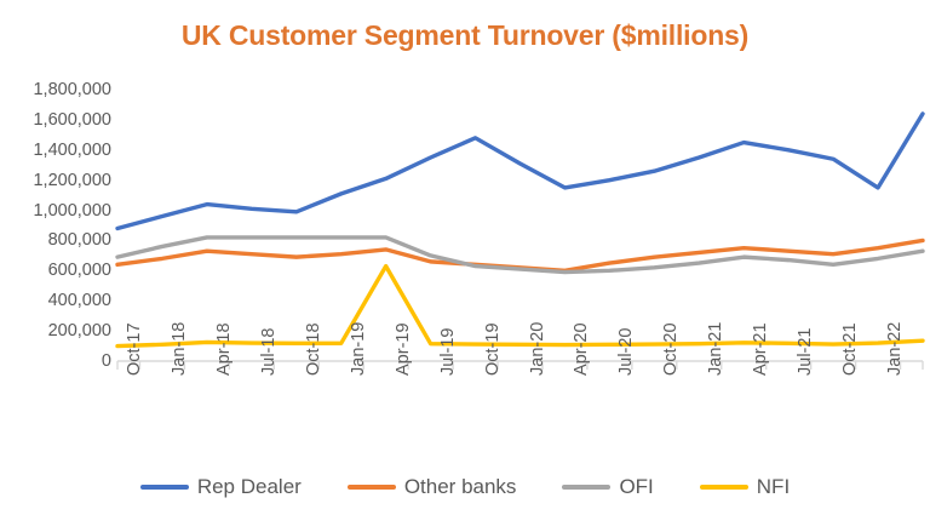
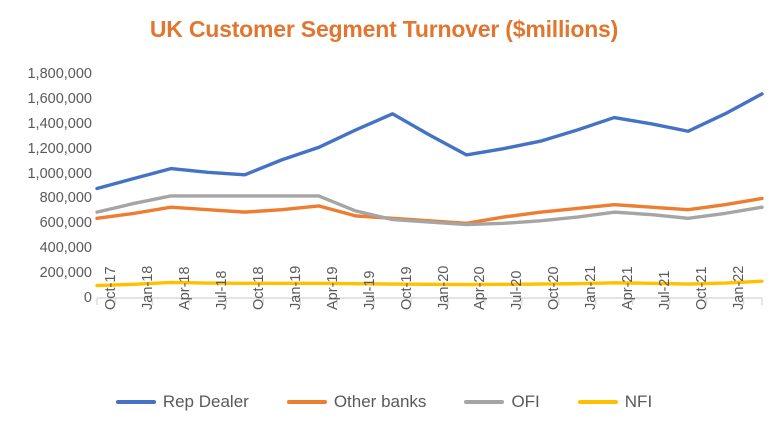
NFI/Apr-19: 630000 -> 120000
Rep Dealer/Jan-22: 1150000 -> 1480000
